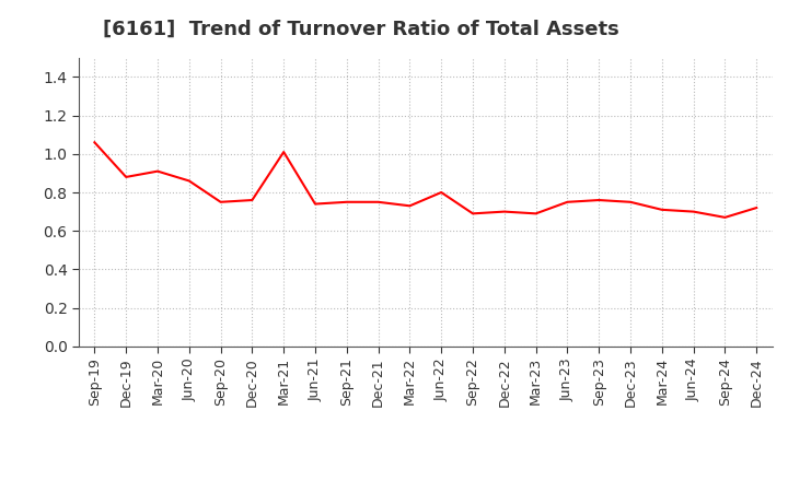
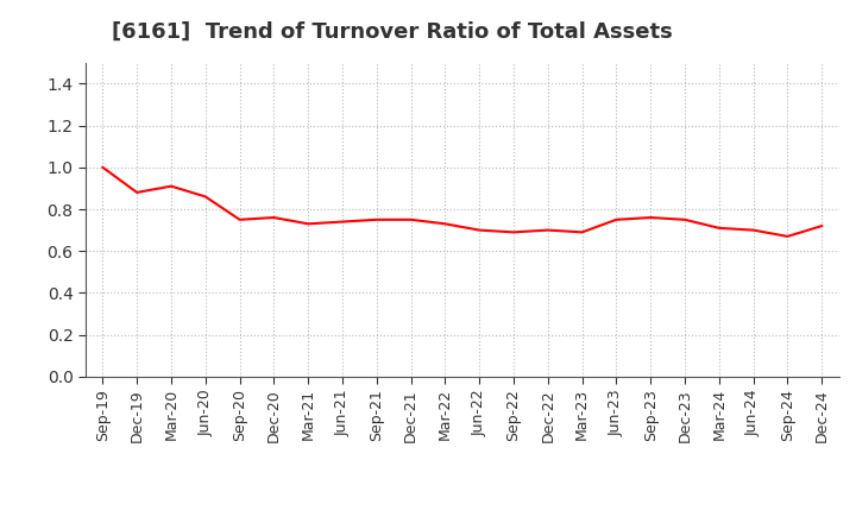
Sep-19: 1.06 -> 1.00
Mar-21: 1.01 -> 0.73
Jun-22: 0.80 -> 0.70
